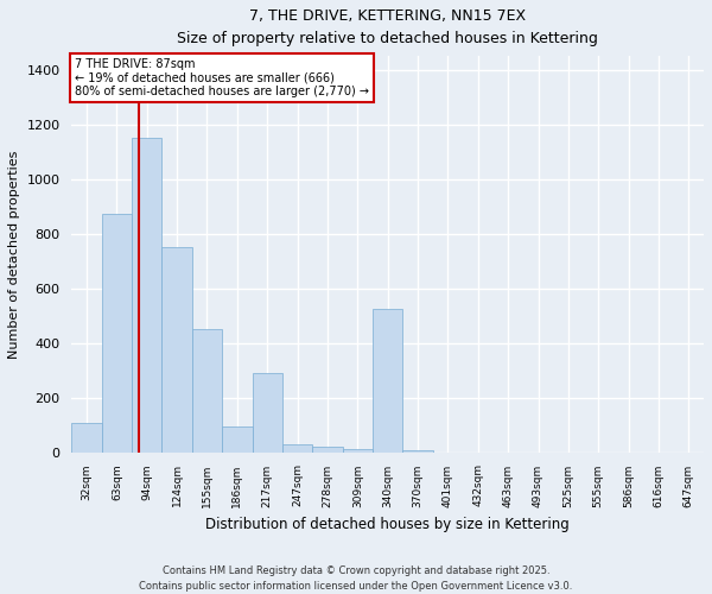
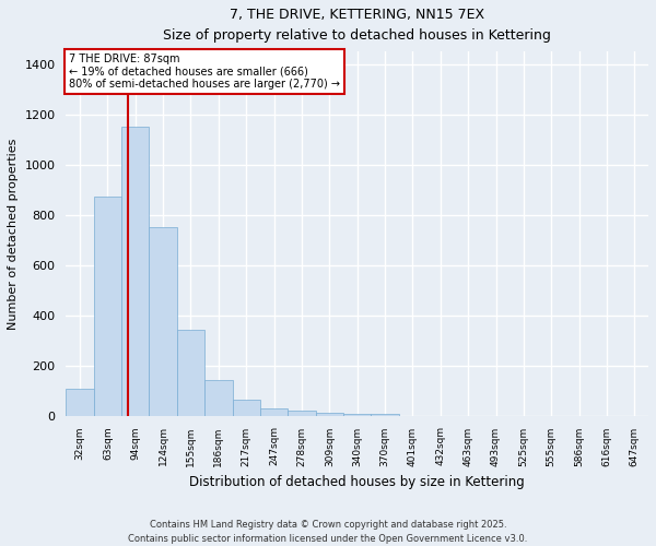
155sqm: 450 -> 340
186sqm: 95 -> 140
217sqm: 290 -> 65
340sqm: 525 -> 6
